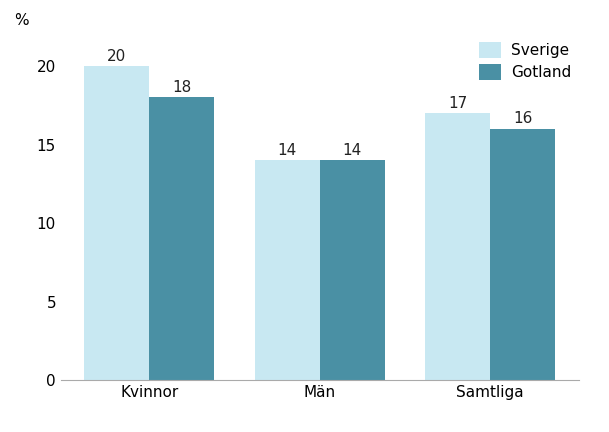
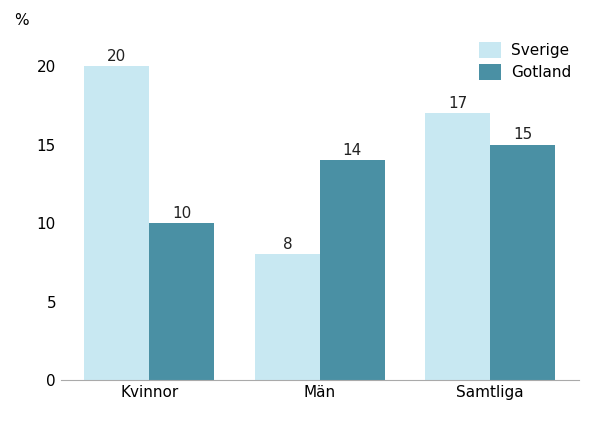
Gotland/Kvinnor: 18 -> 10
Sverige/Män: 14 -> 8
Gotland/Samtliga: 16 -> 15
